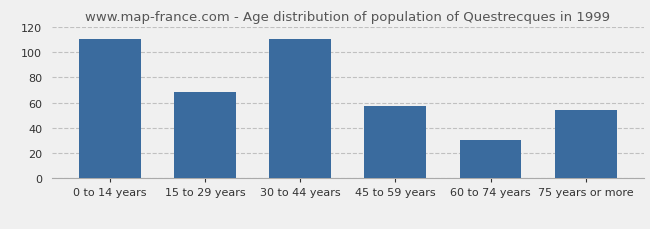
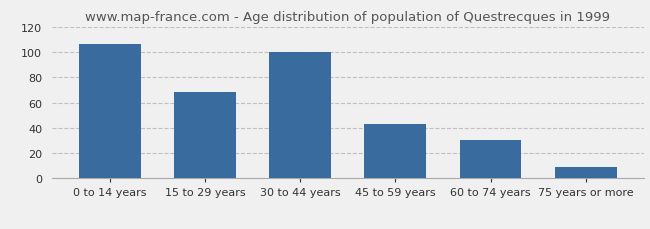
0 to 14 years: 110 -> 106
30 to 44 years: 110 -> 100
45 to 59 years: 57 -> 43
75 years or more: 54 -> 9
